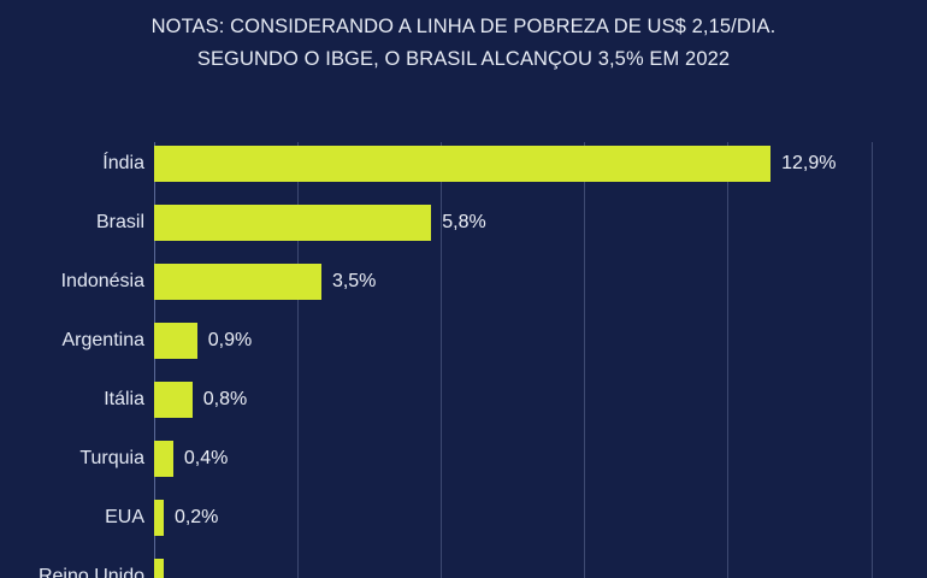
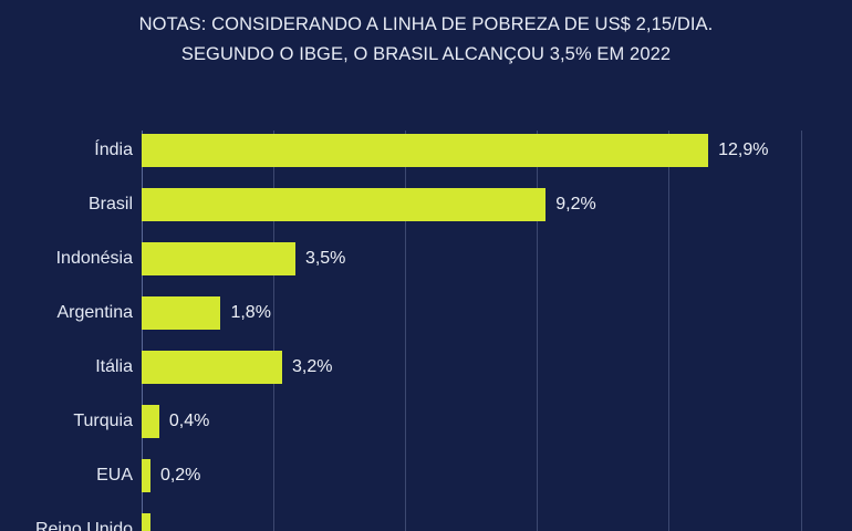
Brasil: 5,8% -> 9,2%
Argentina: 0,9% -> 1,8%
Itália: 0,8% -> 3,2%
